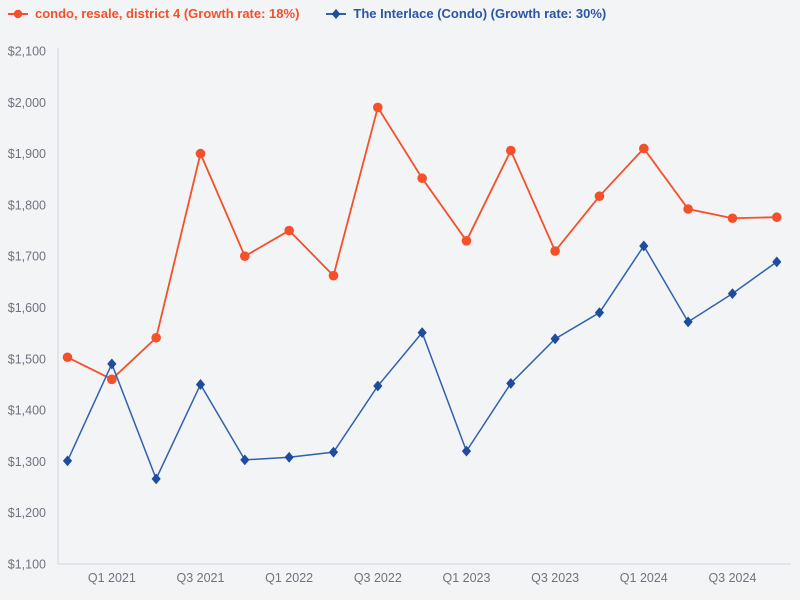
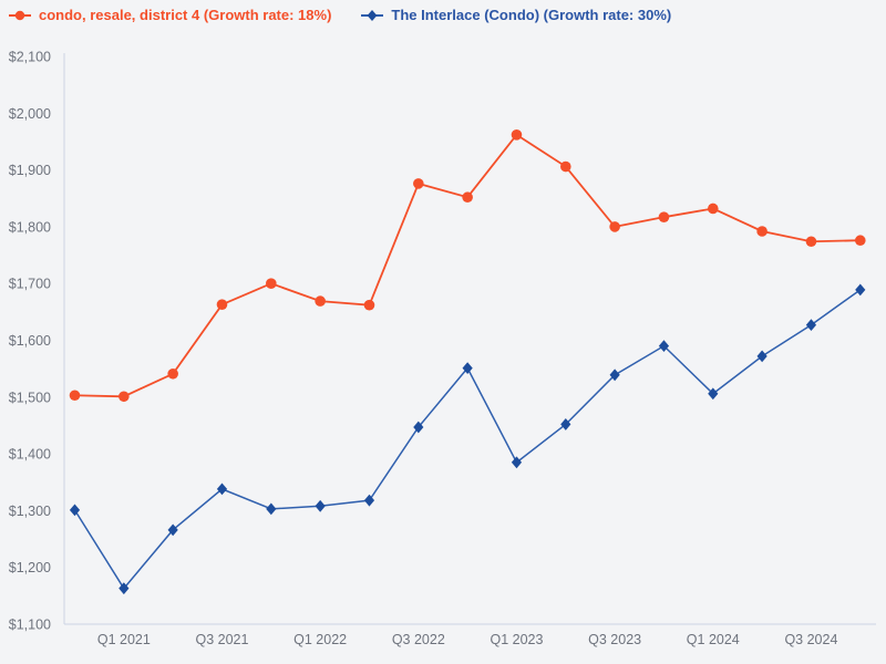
condo, resale, district 4 (Growth rate: 18%)/Q1 2021: $1460 -> $1500
The Interlace (Condo) (Growth rate: 30%)/Q1 2021: $1490 -> $1160
condo, resale, district 4 (Growth rate: 18%)/Q3 2021: $1900 -> $1660
The Interlace (Condo) (Growth rate: 30%)/Q3 2021: $1450 -> $1340
condo, resale, district 4 (Growth rate: 18%)/Q1 2022: $1750 -> $1670
condo, resale, district 4 (Growth rate: 18%)/Q3 2022: $1990 -> $1880
condo, resale, district 4 (Growth rate: 18%)/Q1 2023: $1730 -> $1960
The Interlace (Condo) (Growth rate: 30%)/Q1 2023: $1320 -> $1380
condo, resale, district 4 (Growth rate: 18%)/Q3 2023: $1710 -> $1800
condo, resale, district 4 (Growth rate: 18%)/Q1 2024: $1910 -> $1830
The Interlace (Condo) (Growth rate: 30%)/Q1 2024: $1720 -> $1510
